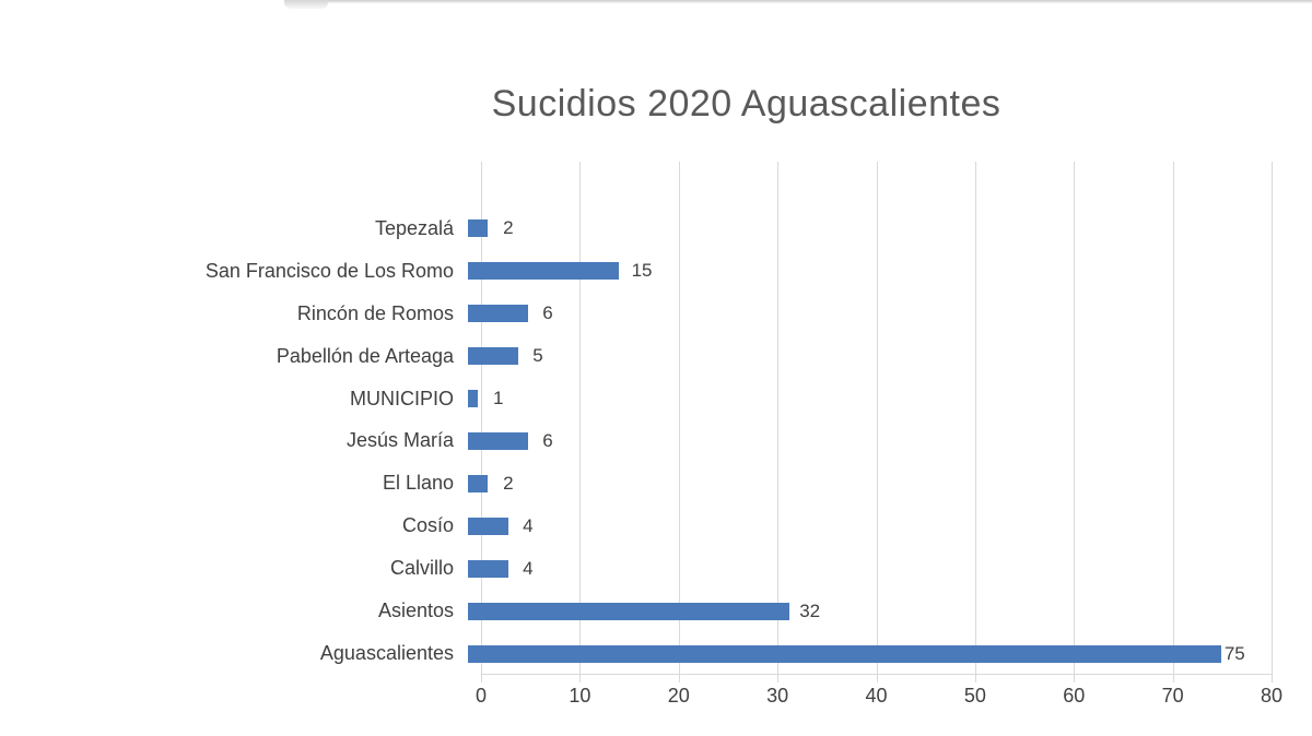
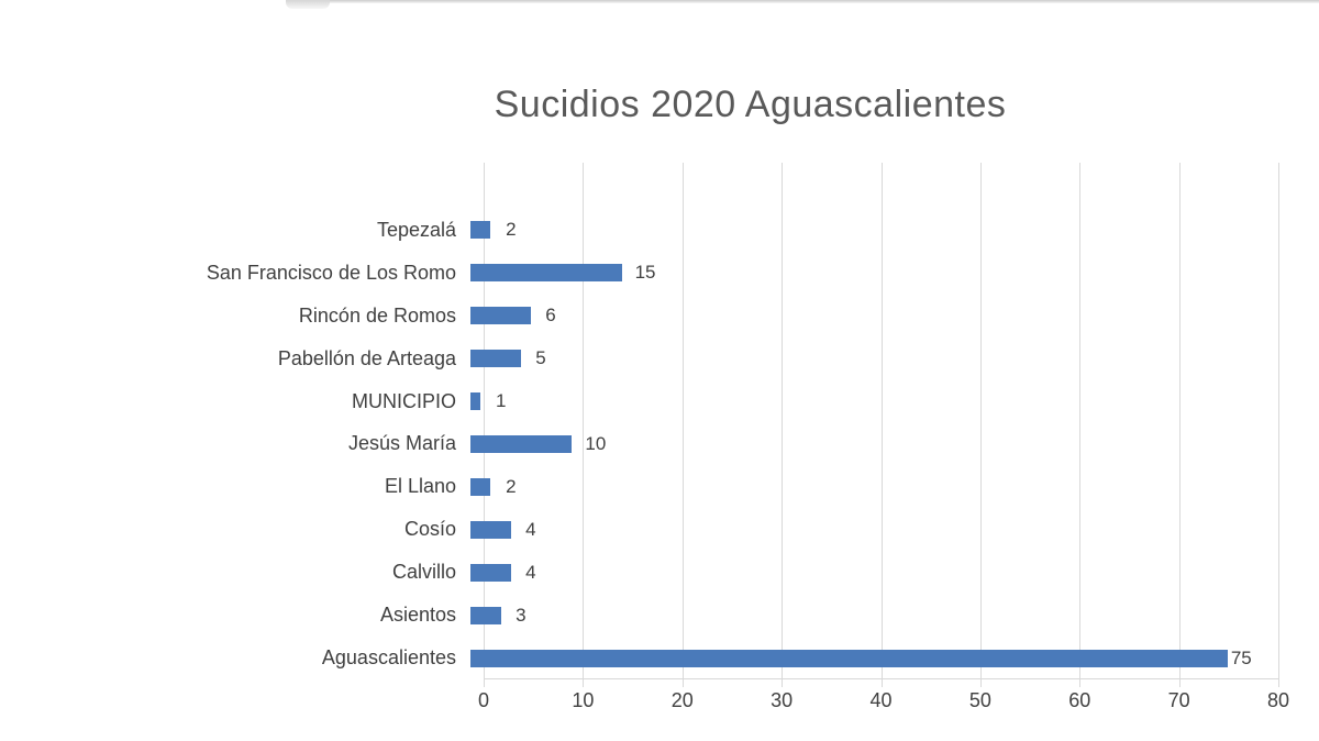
Jesús María: 6 -> 10
Asientos: 32 -> 3
